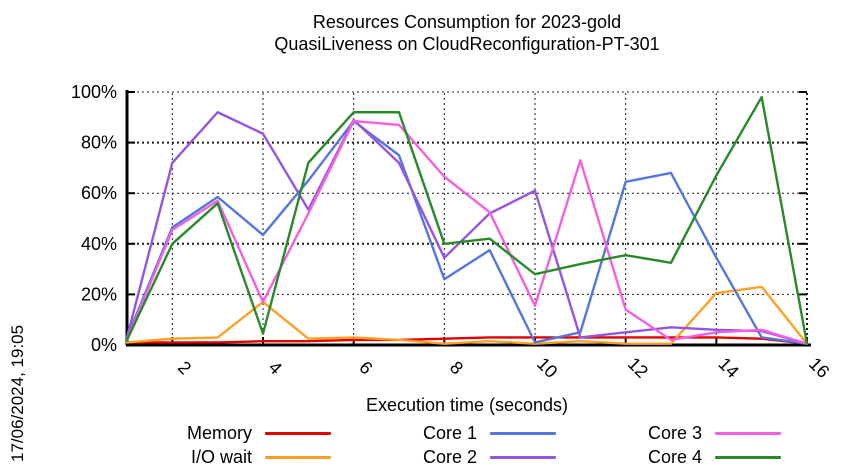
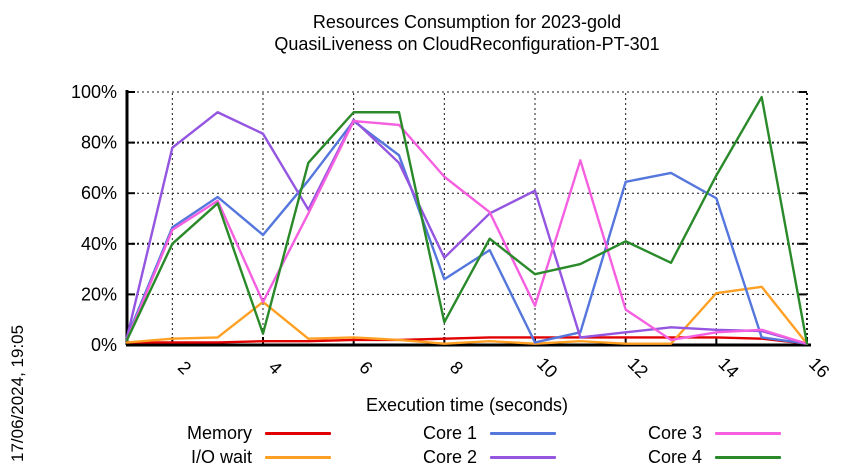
Core 2/2: 72% -> 78%
Core 4/8: 40% -> 9%
Core 4/12: 36% -> 41%
Core 1/14: 34% -> 58%
